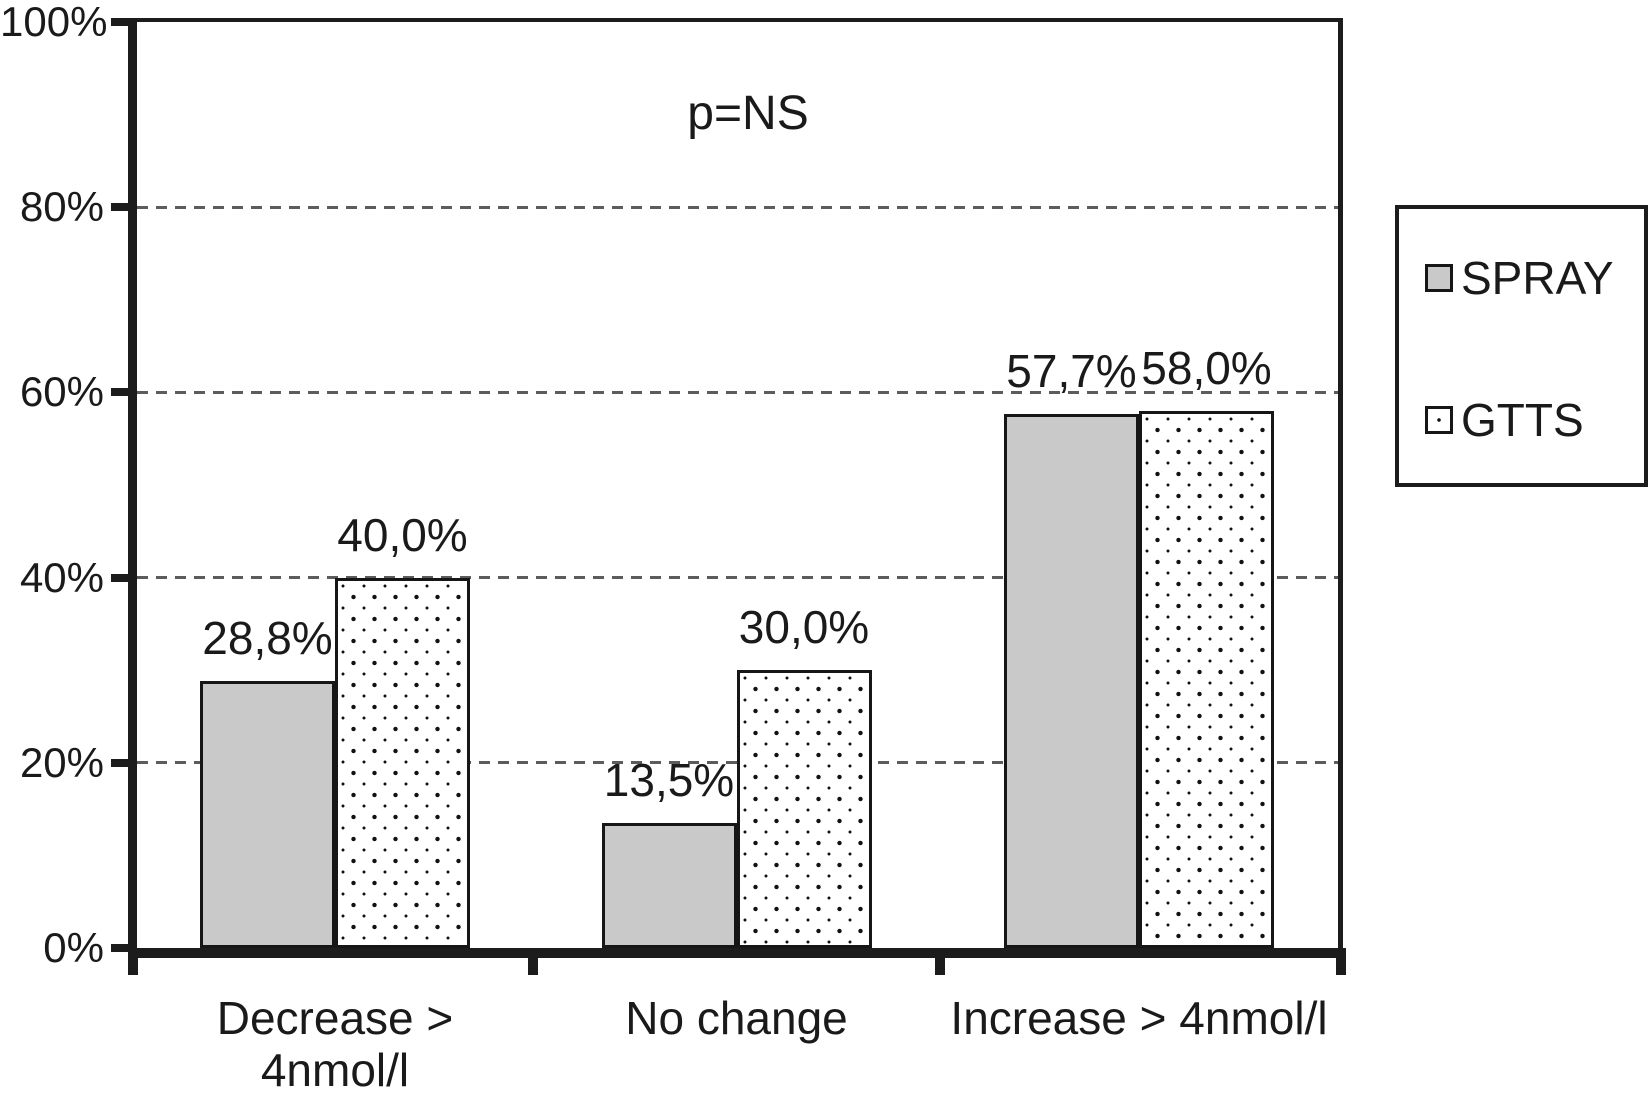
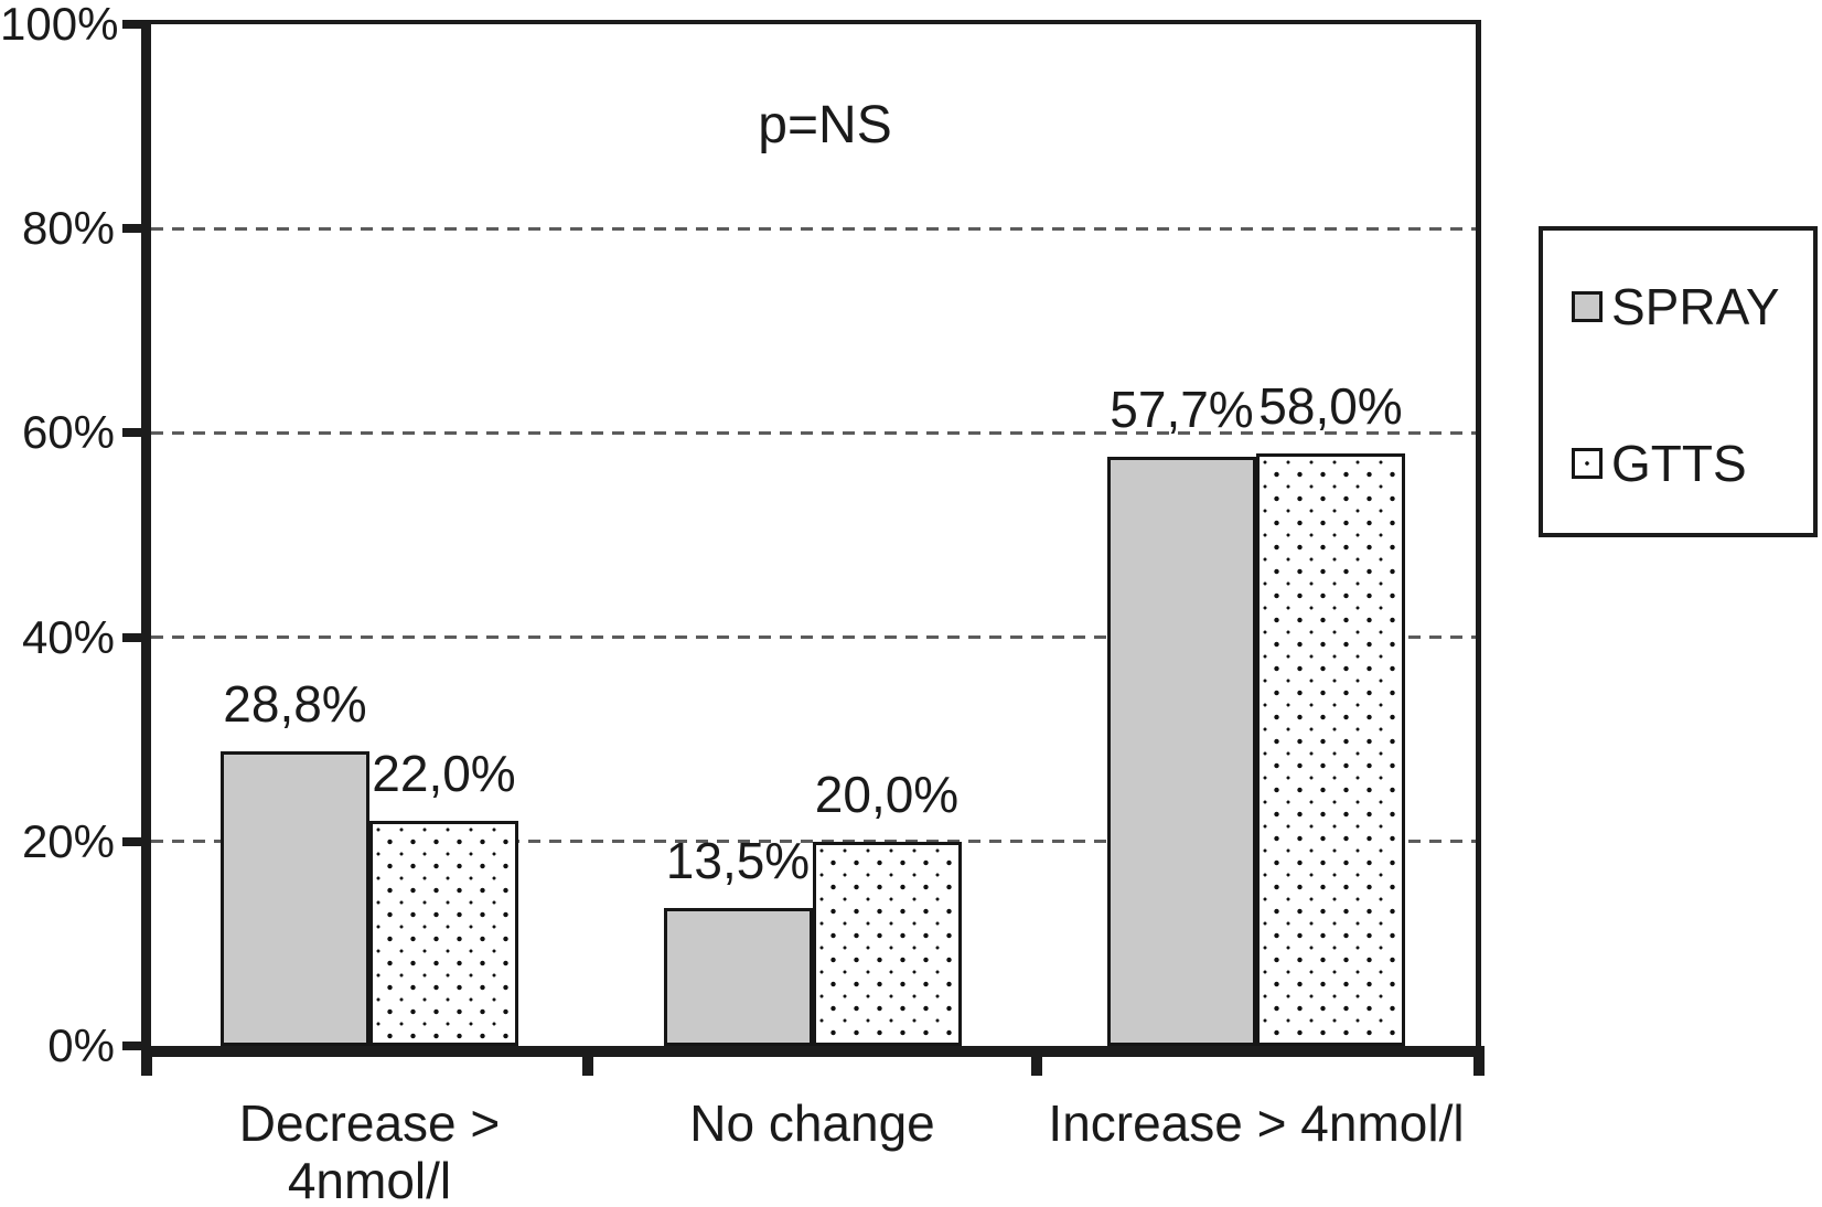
GTTS/Decrease > 4nmol/l: 40,0% -> 22,0%
GTTS/No change: 30,0% -> 20,0%
